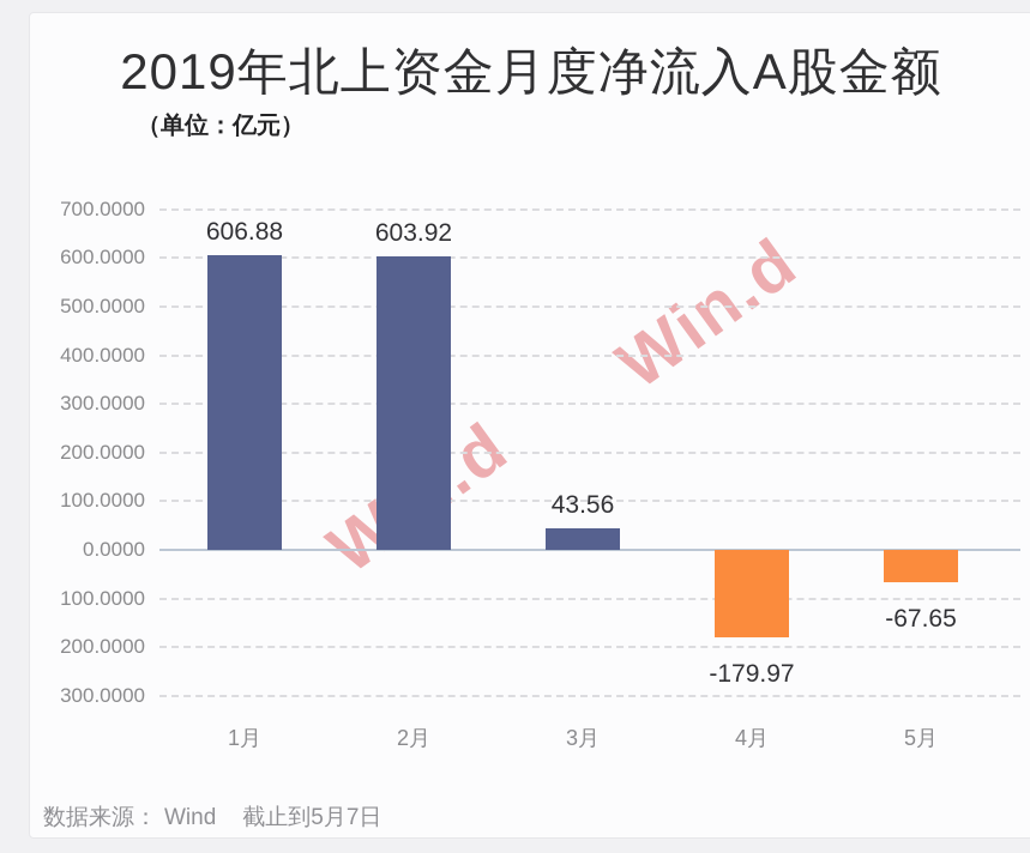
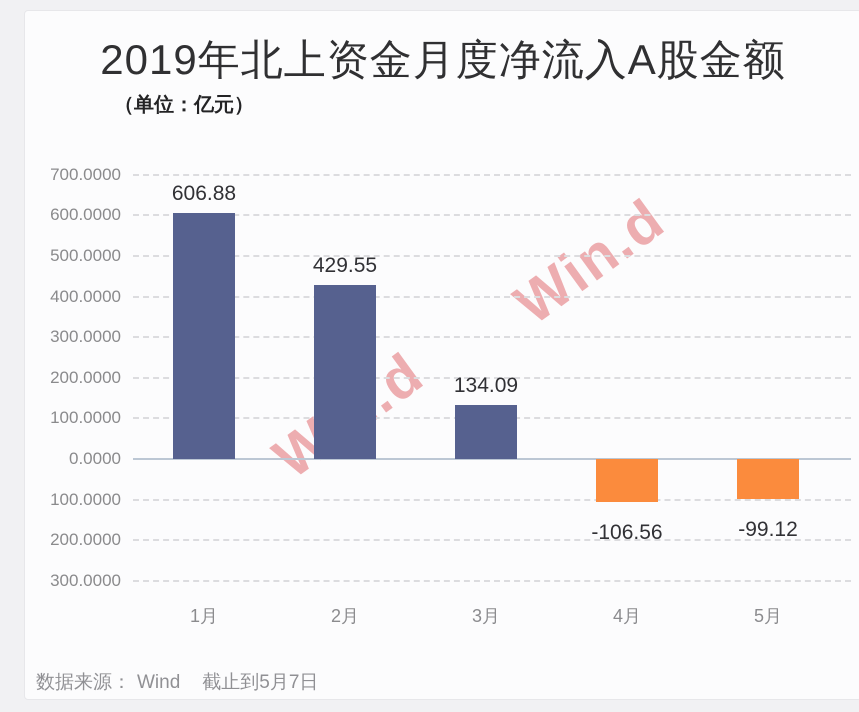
2月: 603.92 -> 429.55
3月: 43.56 -> 134.09
4月: -179.97 -> -106.56
5月: -67.65 -> -99.12
